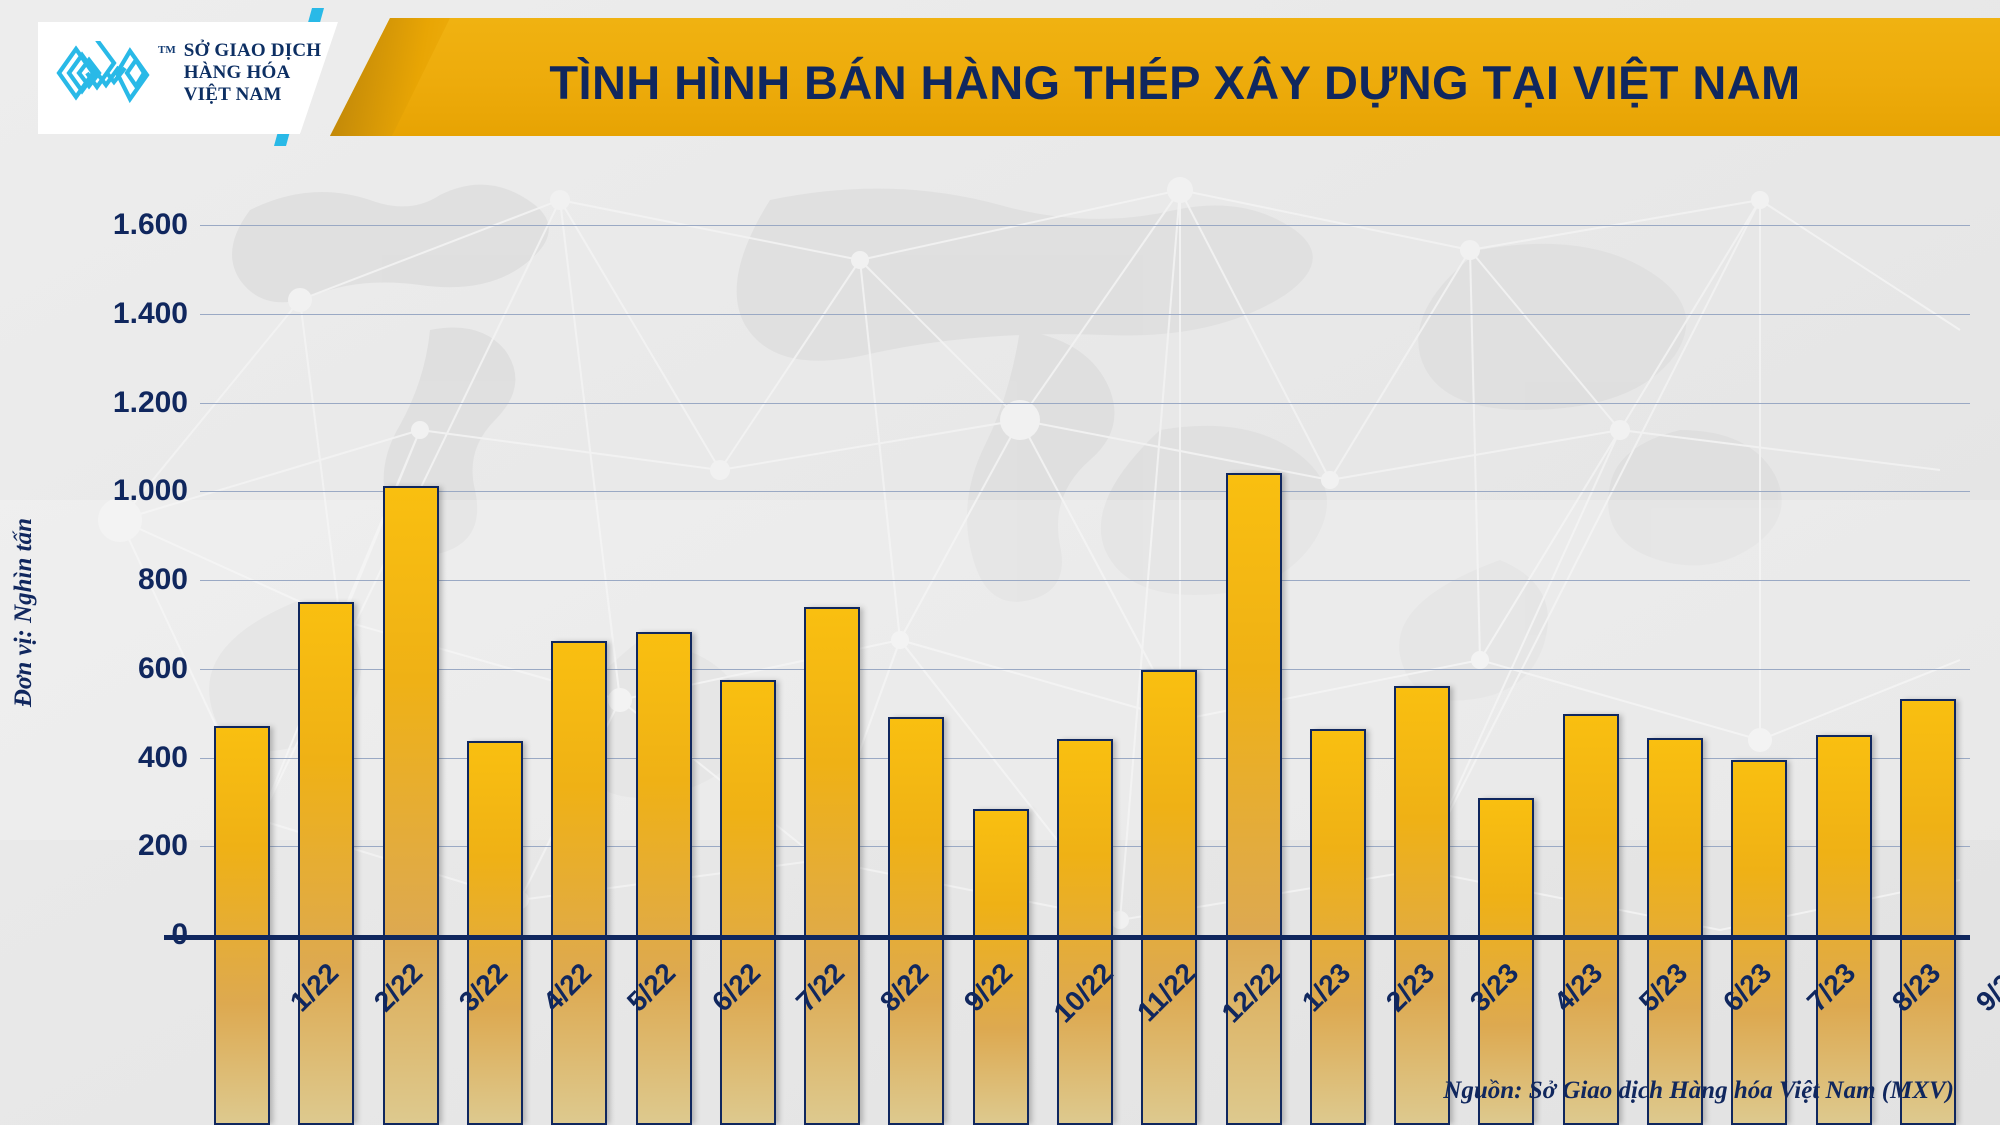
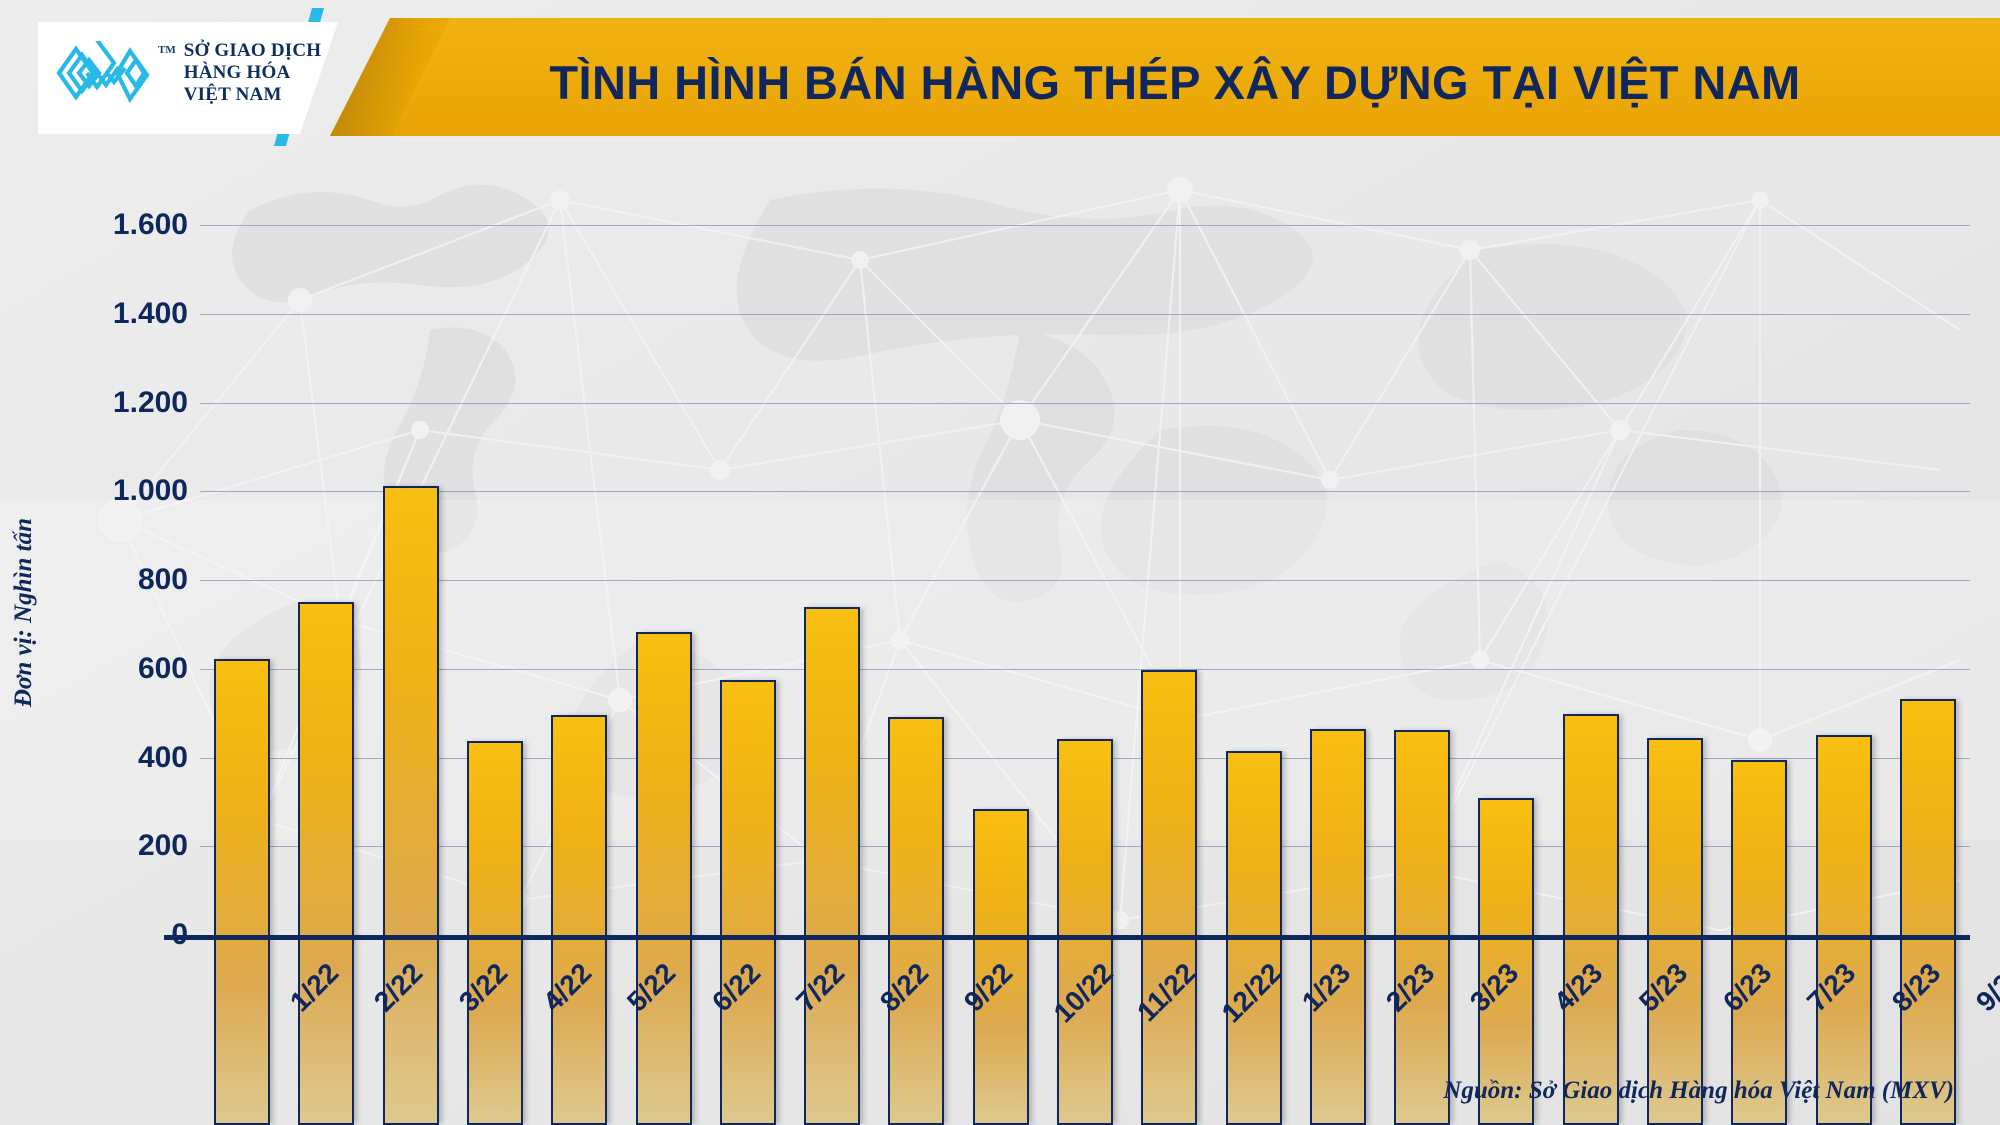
1/22: 900 -> 1050
5/22: 1090 -> 920
1/23: 1470 -> 840
3/23: 990 -> 890
